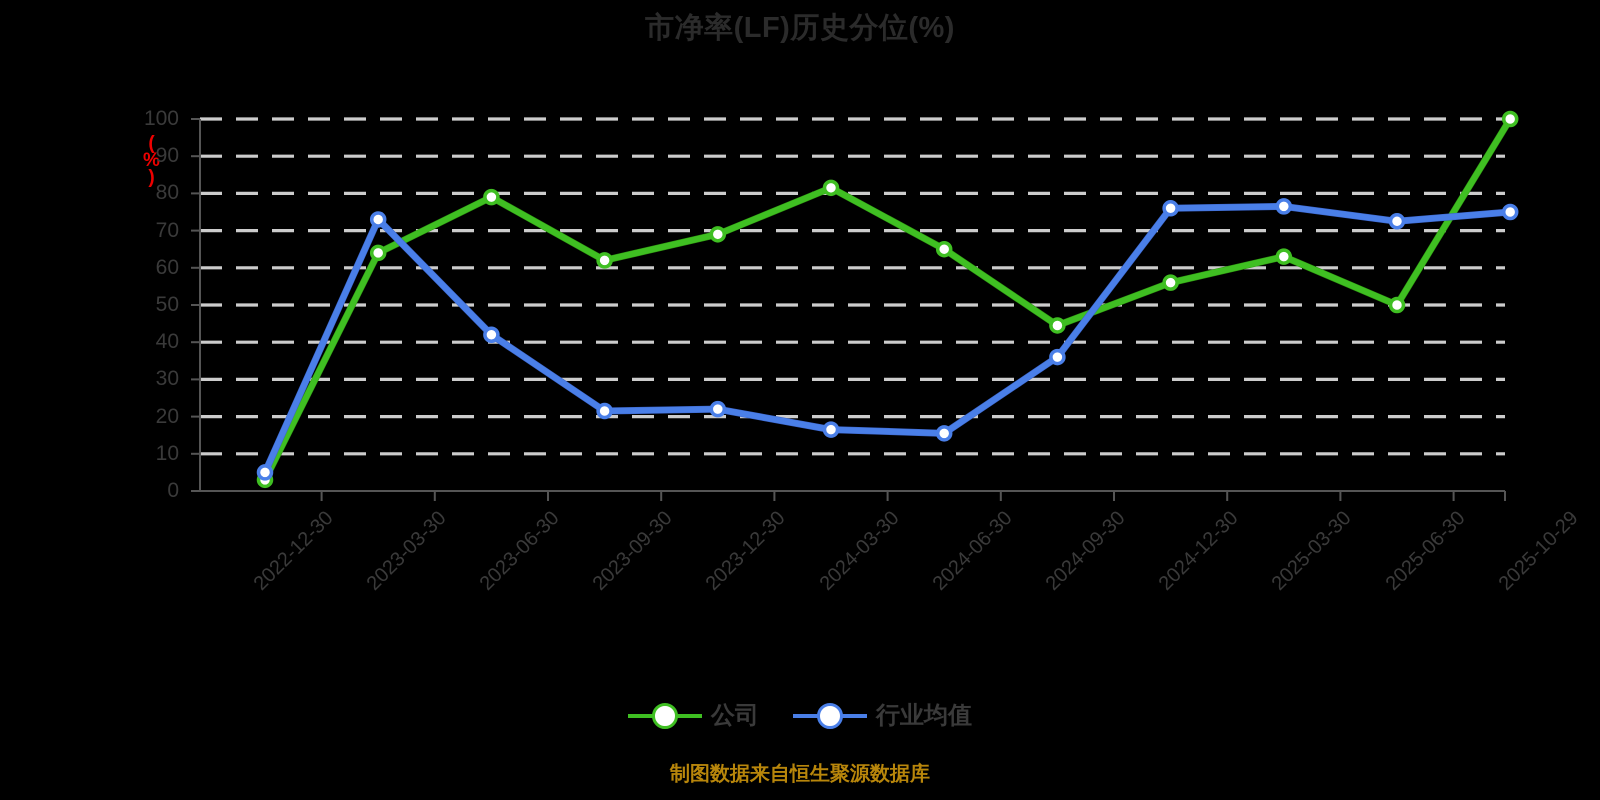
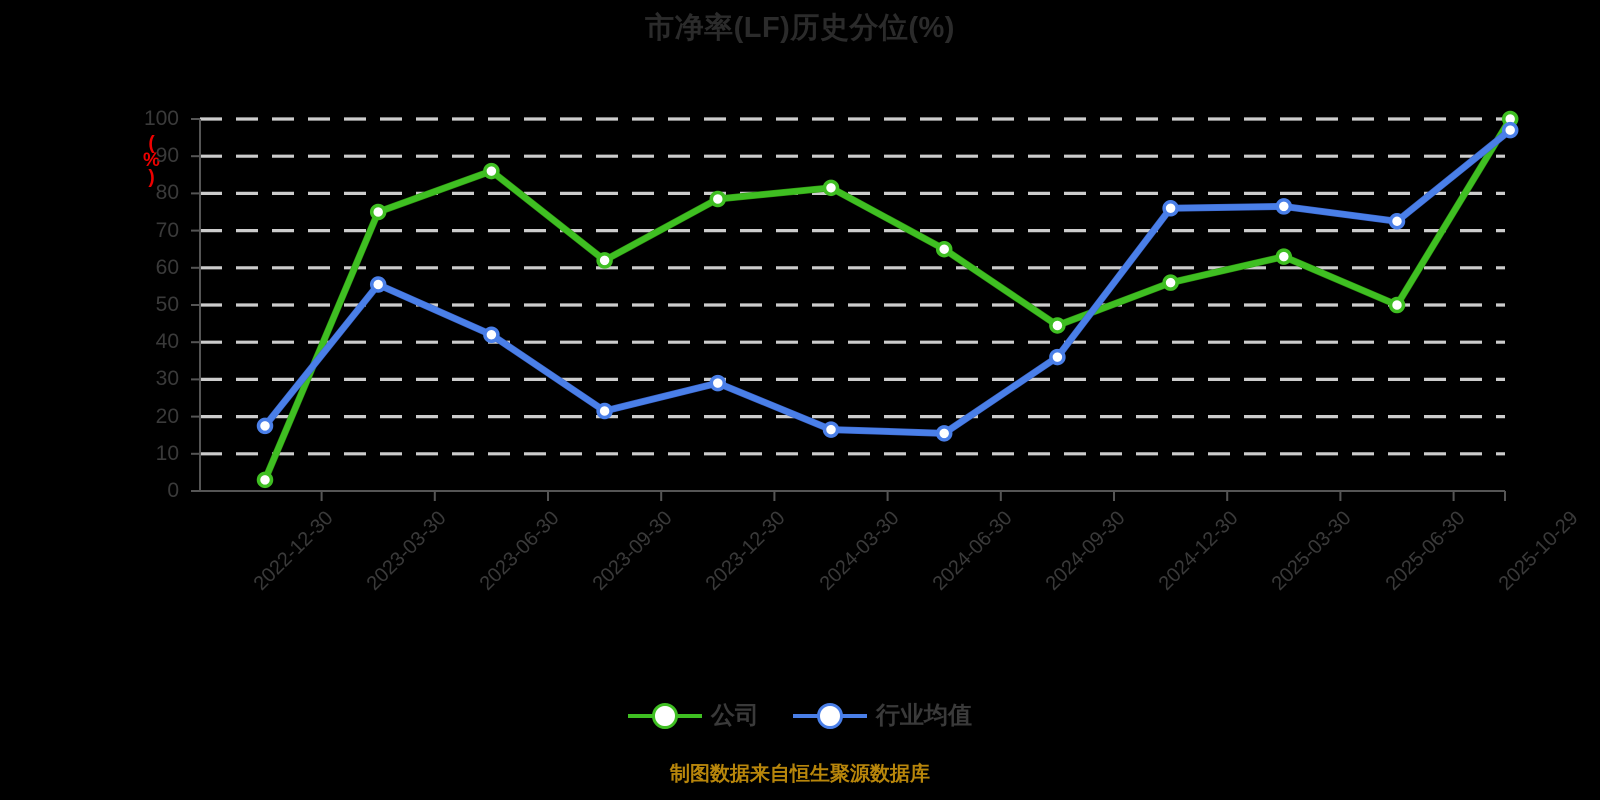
行业均值/2022-12-30: 5 -> 18
公司/2023-03-30: 64 -> 75
行业均值/2023-03-30: 73 -> 56
公司/2023-06-30: 79 -> 86
公司/2023-12-30: 69 -> 78
行业均值/2023-12-30: 22 -> 29
行业均值/2025-10-29: 75 -> 97
